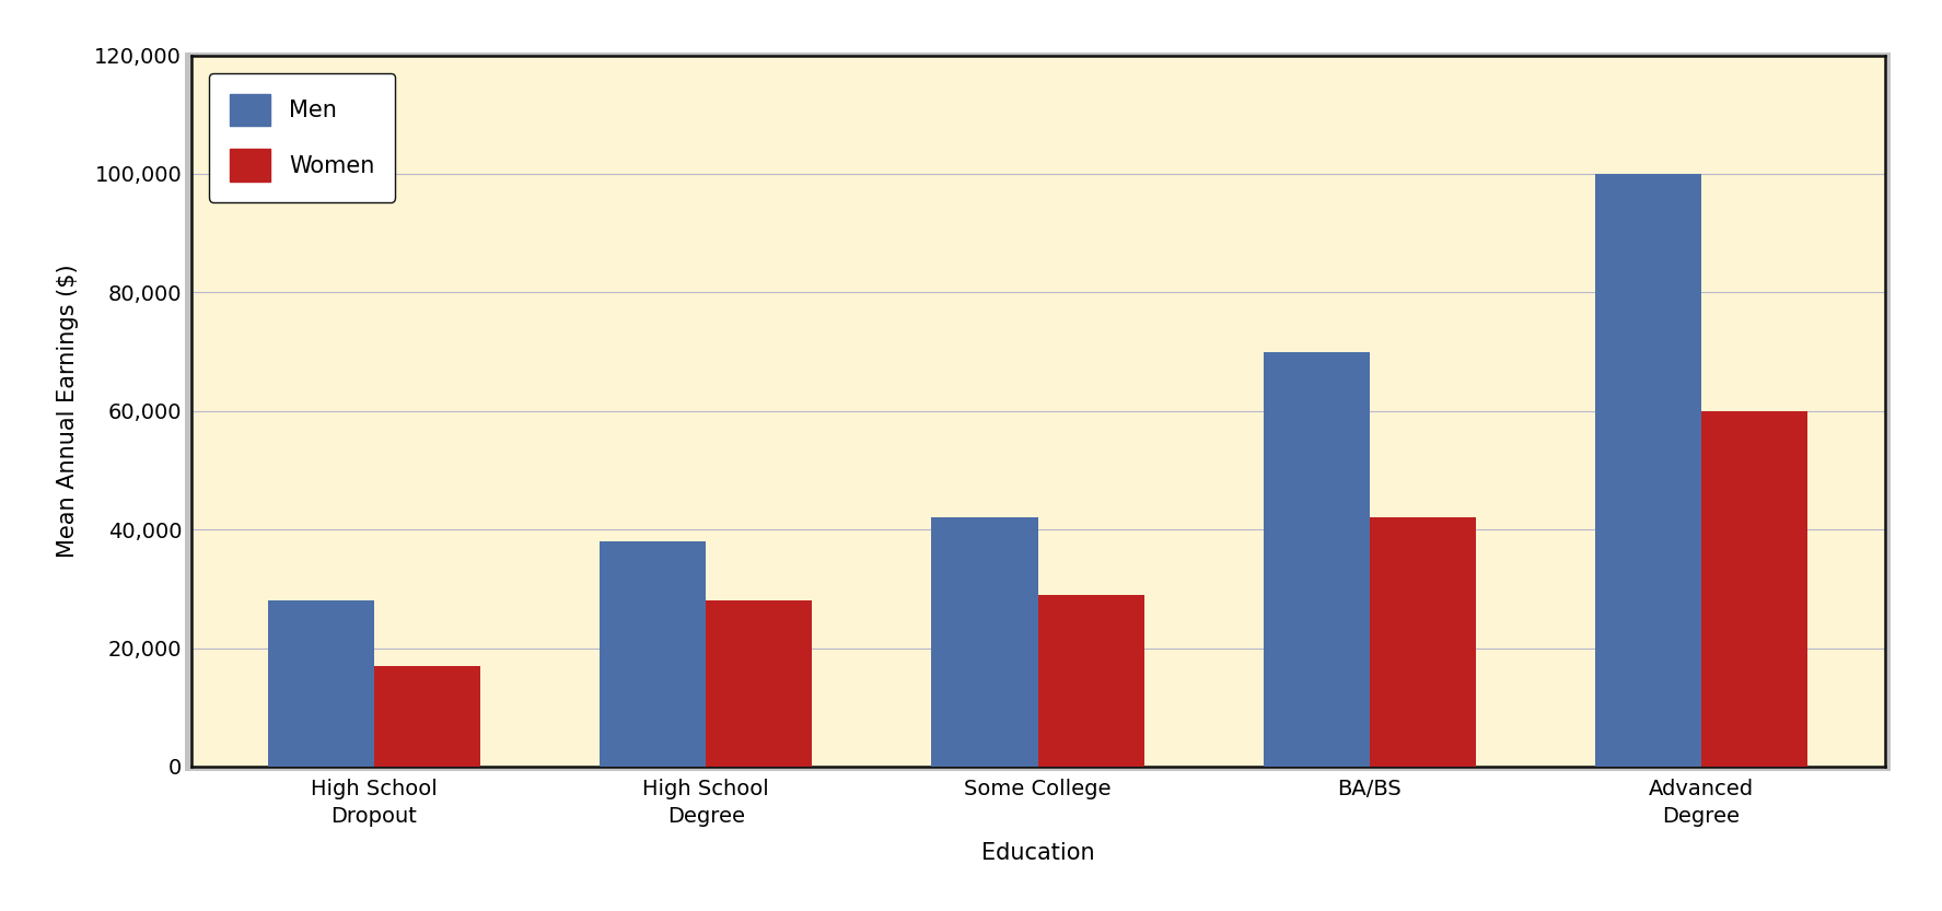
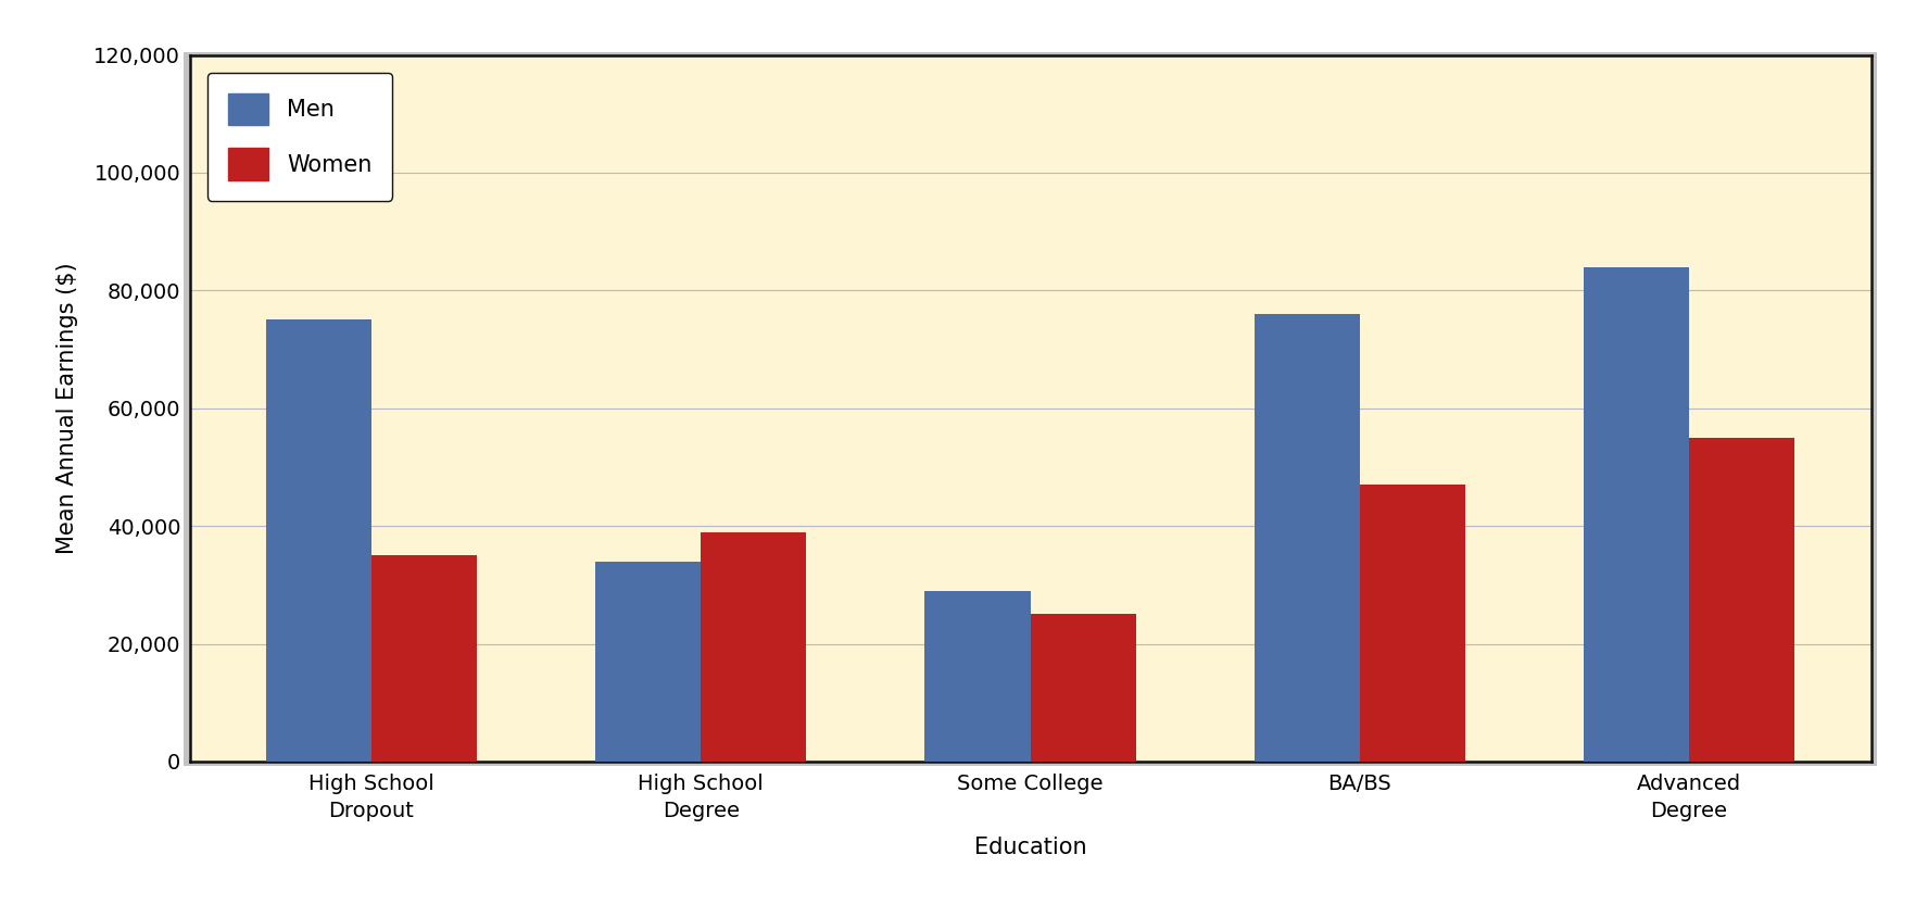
Men/High School Dropout: 28,000 -> 75,000
Women/High School Dropout: 17,000 -> 35,000
Men/High School Degree: 38,000 -> 34,000
Women/High School Degree: 28,000 -> 39,000
Men/Some College: 42,000 -> 29,000
Women/Some College: 29,000 -> 25,000
Men/BA/BS: 70,000 -> 76,000
Women/BA/BS: 42,000 -> 47,000
Men/Advanced Degree: 100,000 -> 84,000
Women/Advanced Degree: 60,000 -> 55,000
